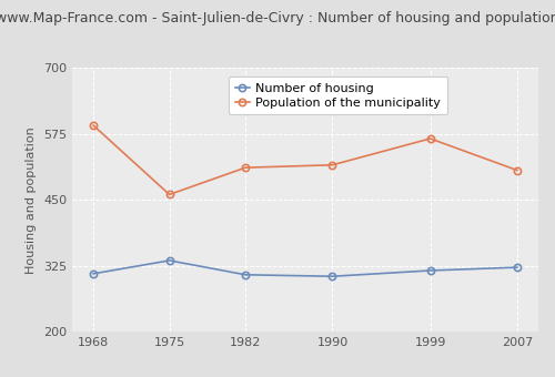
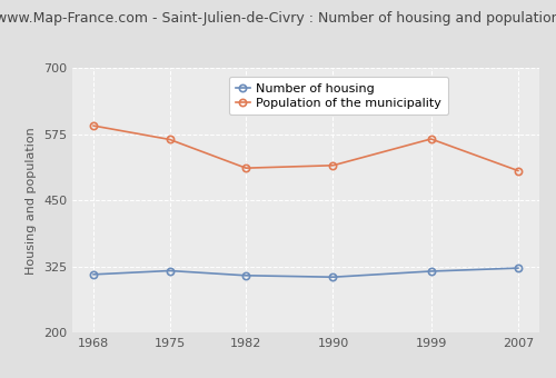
Number of housing/1975: 335 -> 317
Population of the municipality/1975: 460 -> 565
